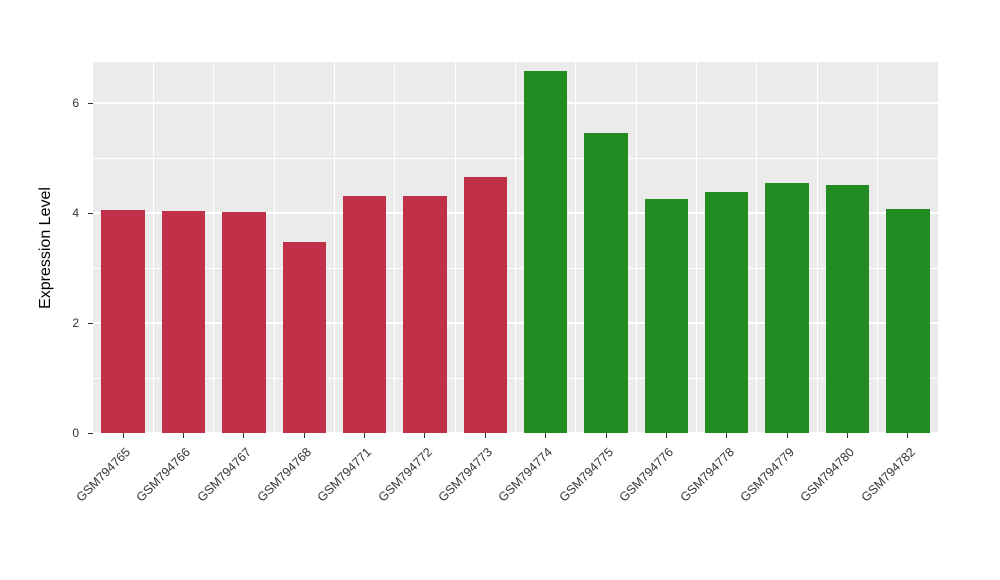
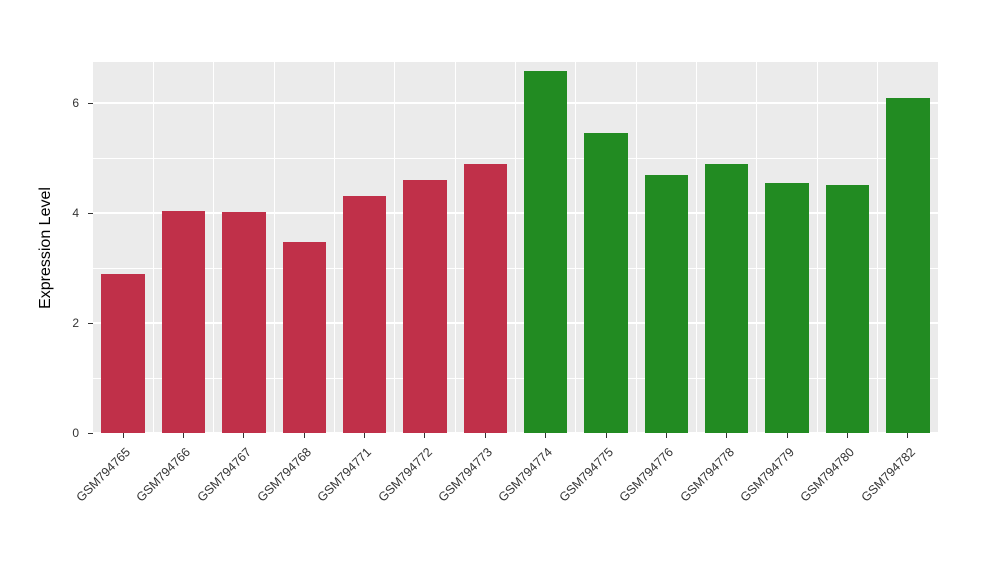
GSM794765: 4.0 -> 2.9
GSM794772: 4.3 -> 4.6
GSM794773: 4.7 -> 4.9
GSM794776: 4.2 -> 4.7
GSM794778: 4.4 -> 4.9
GSM794782: 4.1 -> 6.1
